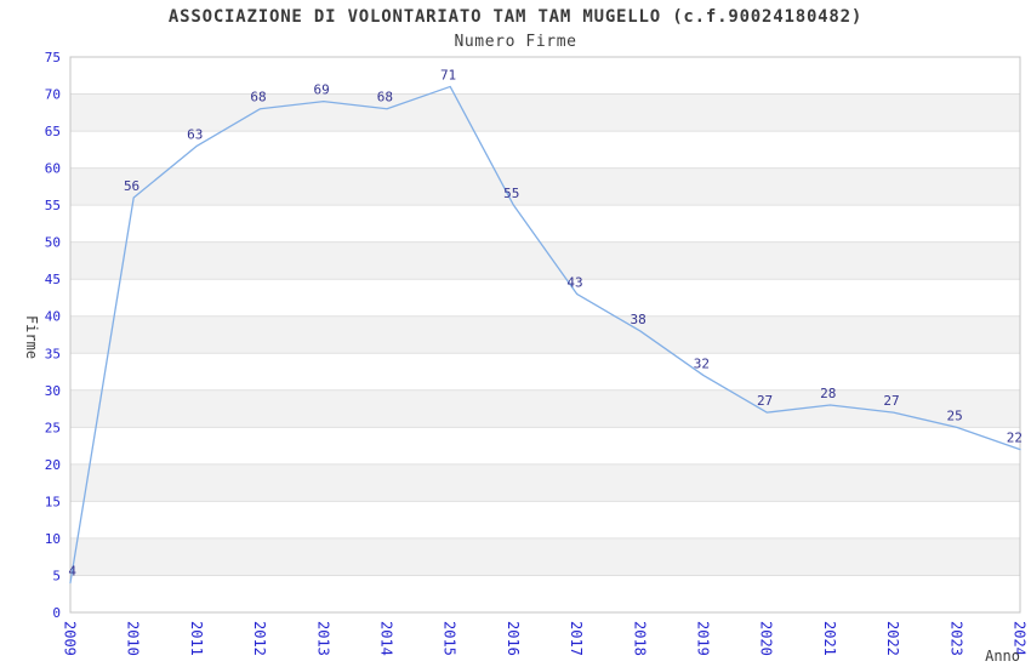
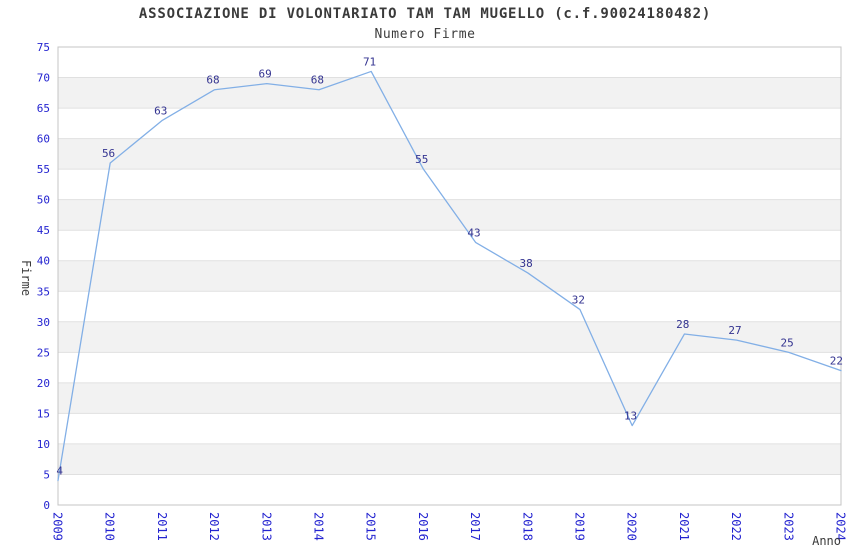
2020: 27 -> 13
